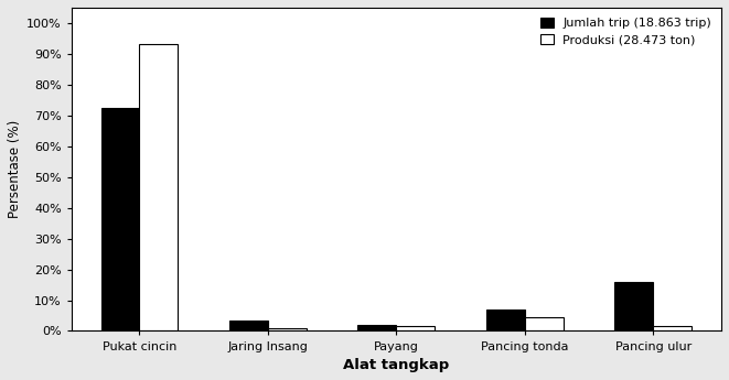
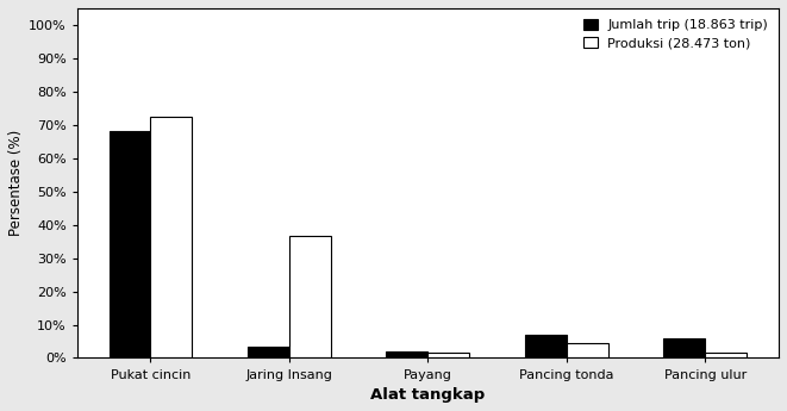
Jumlah trip (18.863 trip)/Pukat cincin: 72.5% -> 68.0%
Produksi (28.473 ton)/Pukat cincin: 93.0% -> 72.5%
Produksi (28.473 ton)/Jaring Insang: 1.0% -> 36.5%
Jumlah trip (18.863 trip)/Pancing ulur: 16.0% -> 6.0%
